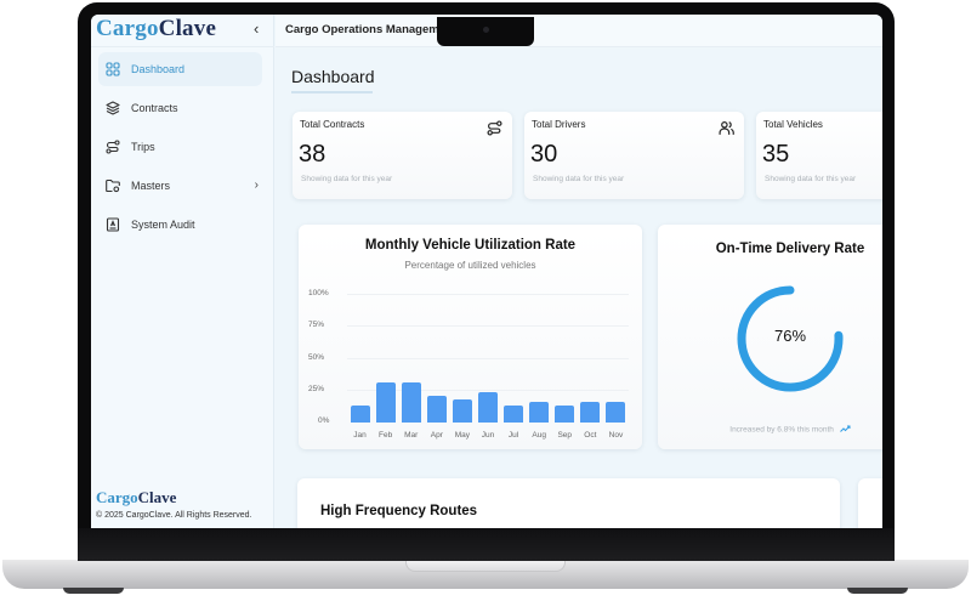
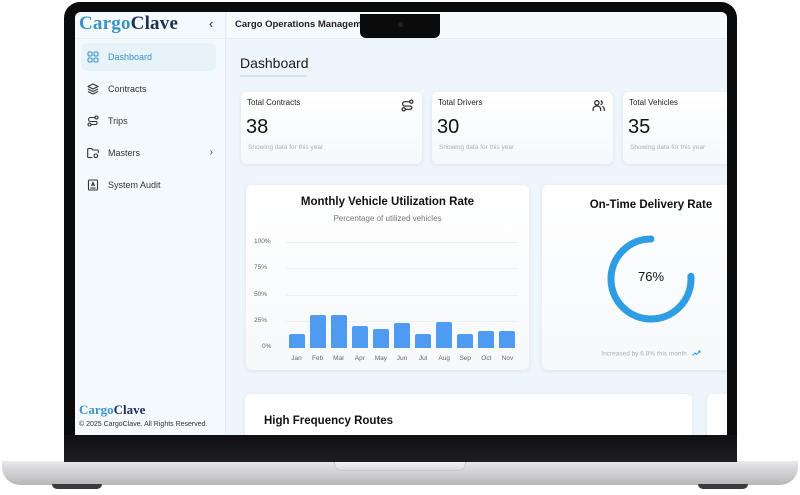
Aug: 16% -> 25%
